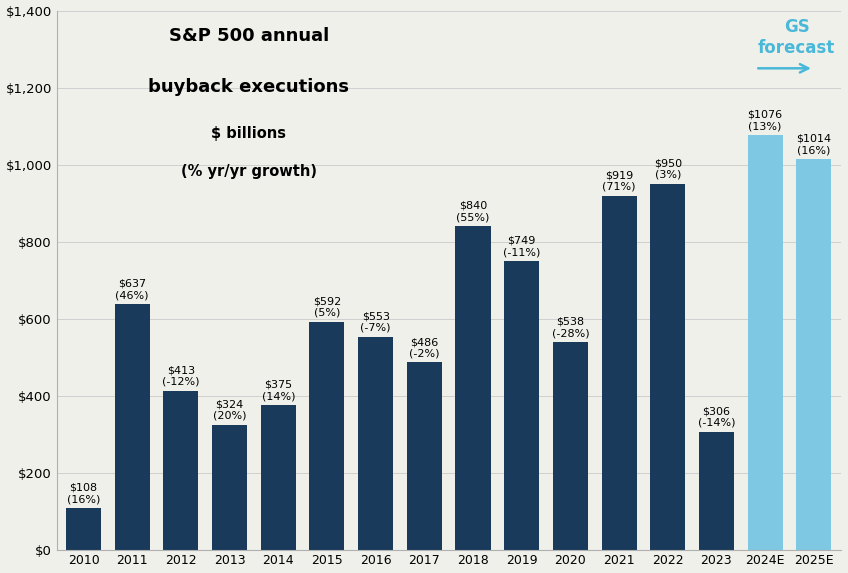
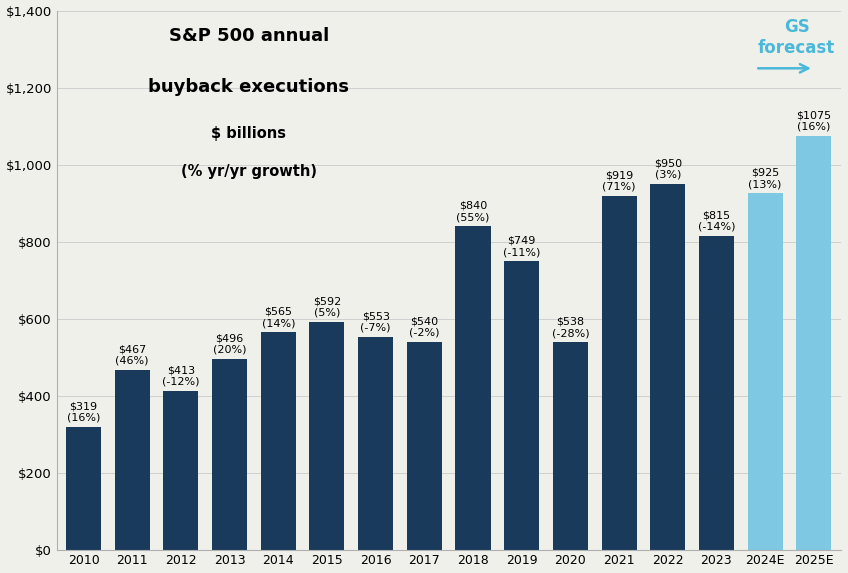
2010: $108 -> $319
2011: $637 -> $467
2013: $324 -> $496
2014: $375 -> $565
2017: $486 -> $540
2023: $306 -> $815
2024E: $1076 -> $925
2025E: $1014 -> $1075
